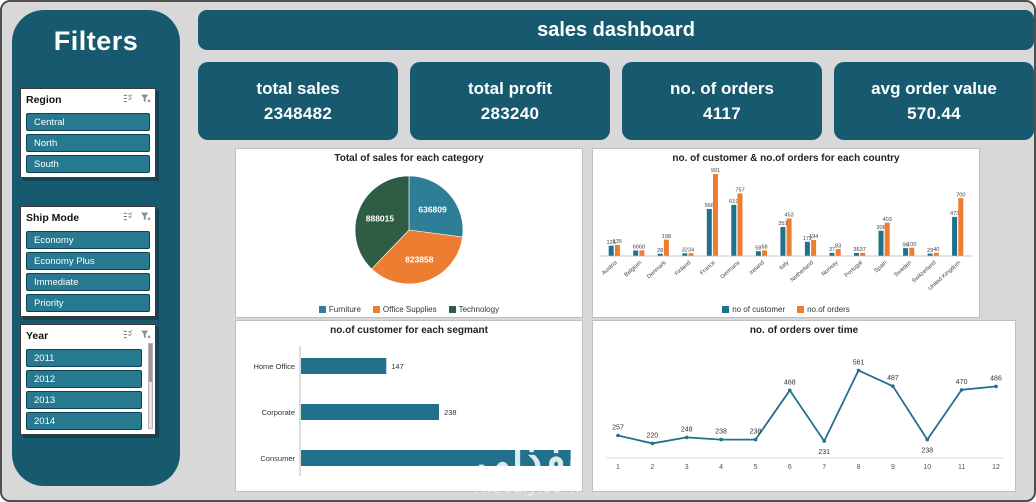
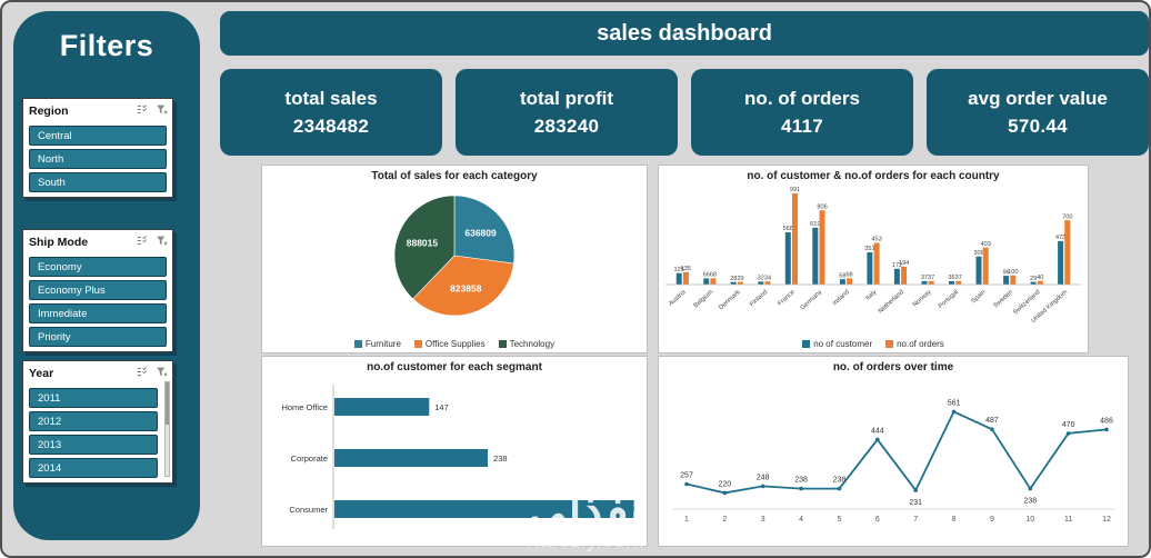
no. of customer & no.of orders for each country/no.of orders/Denmark: 198 -> 29
no. of customer & no.of orders for each country/no.of orders/Germany: 757 -> 806
no. of customer & no.of orders for each country/no.of orders/Norway: 83 -> 37
no. of orders over time/6: 468 -> 444
